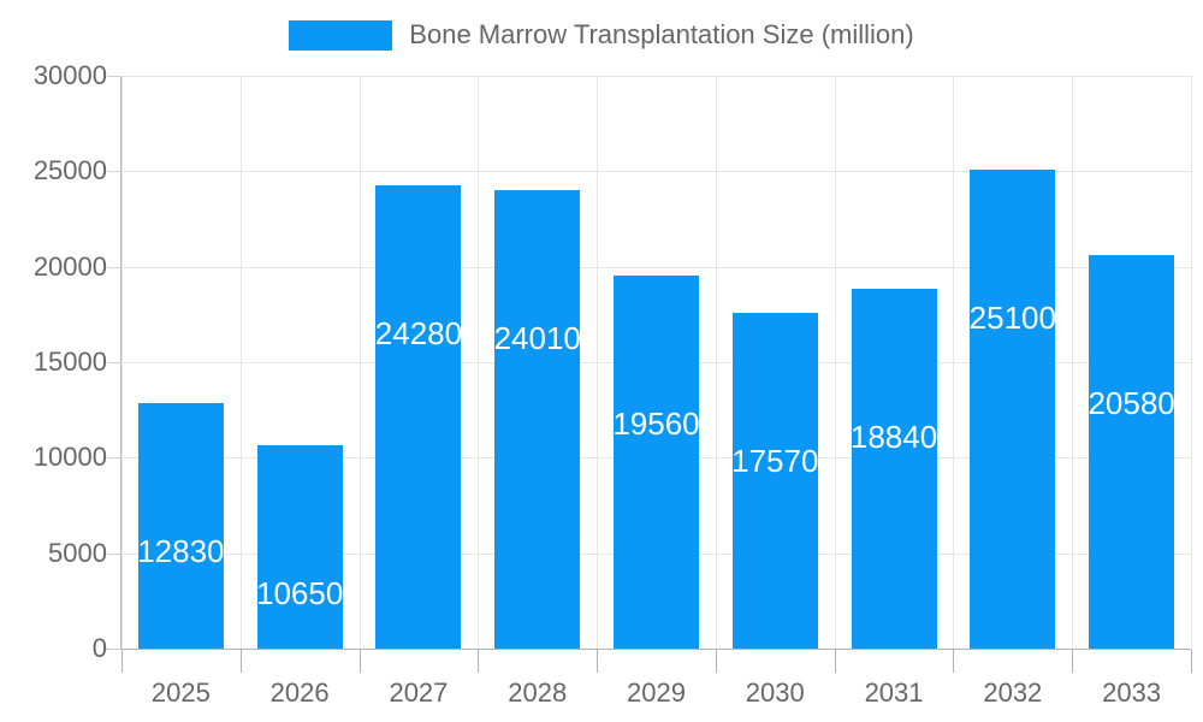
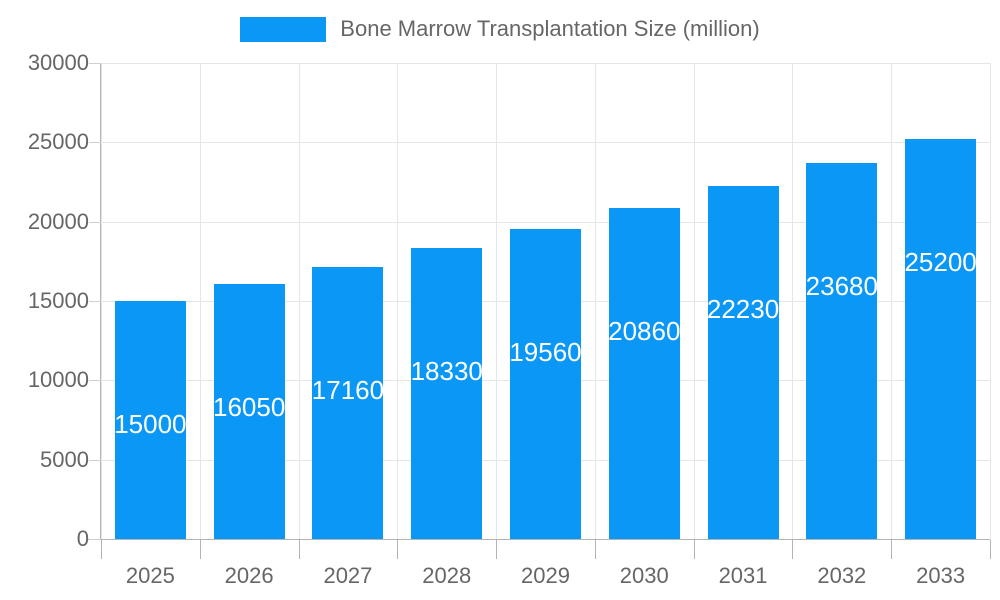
2025: 12830 -> 15000
2026: 10650 -> 16050
2027: 24280 -> 17160
2028: 24010 -> 18330
2030: 17570 -> 20860
2031: 18840 -> 22230
2032: 25100 -> 23680
2033: 20580 -> 25200
